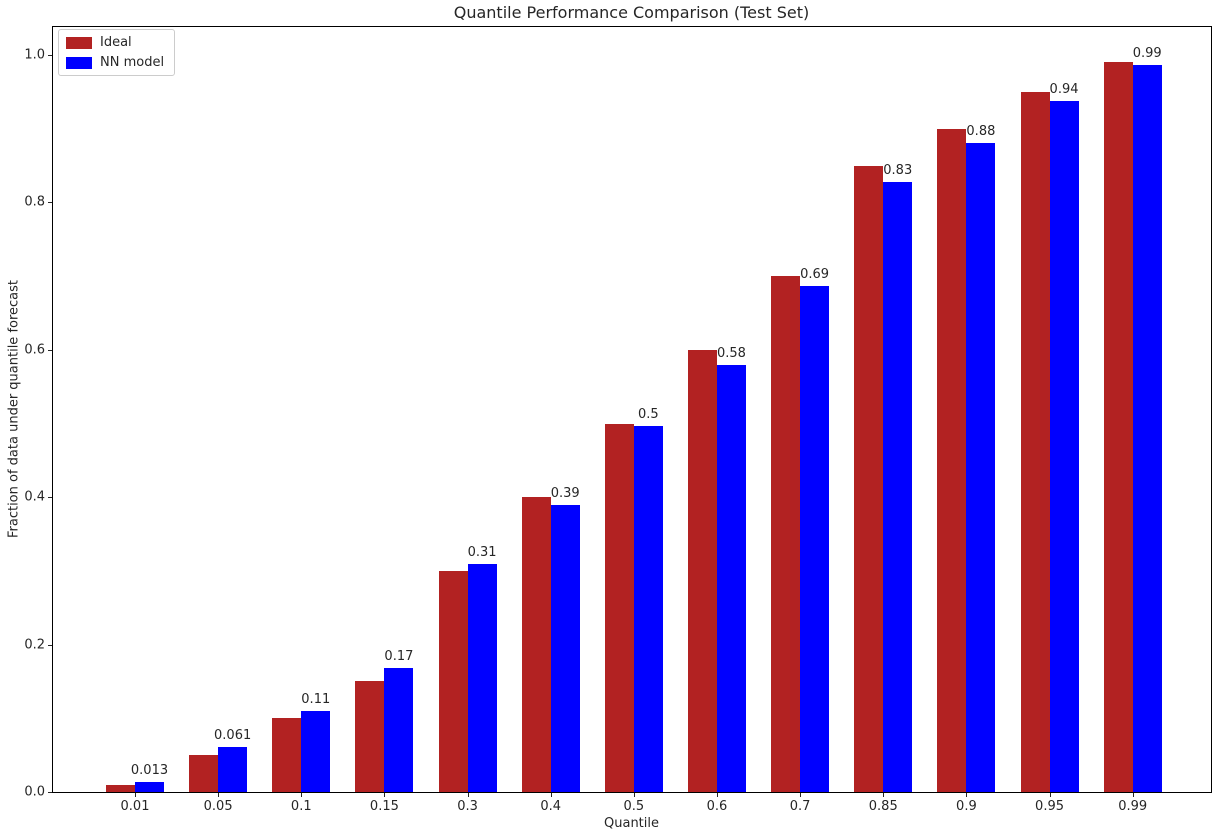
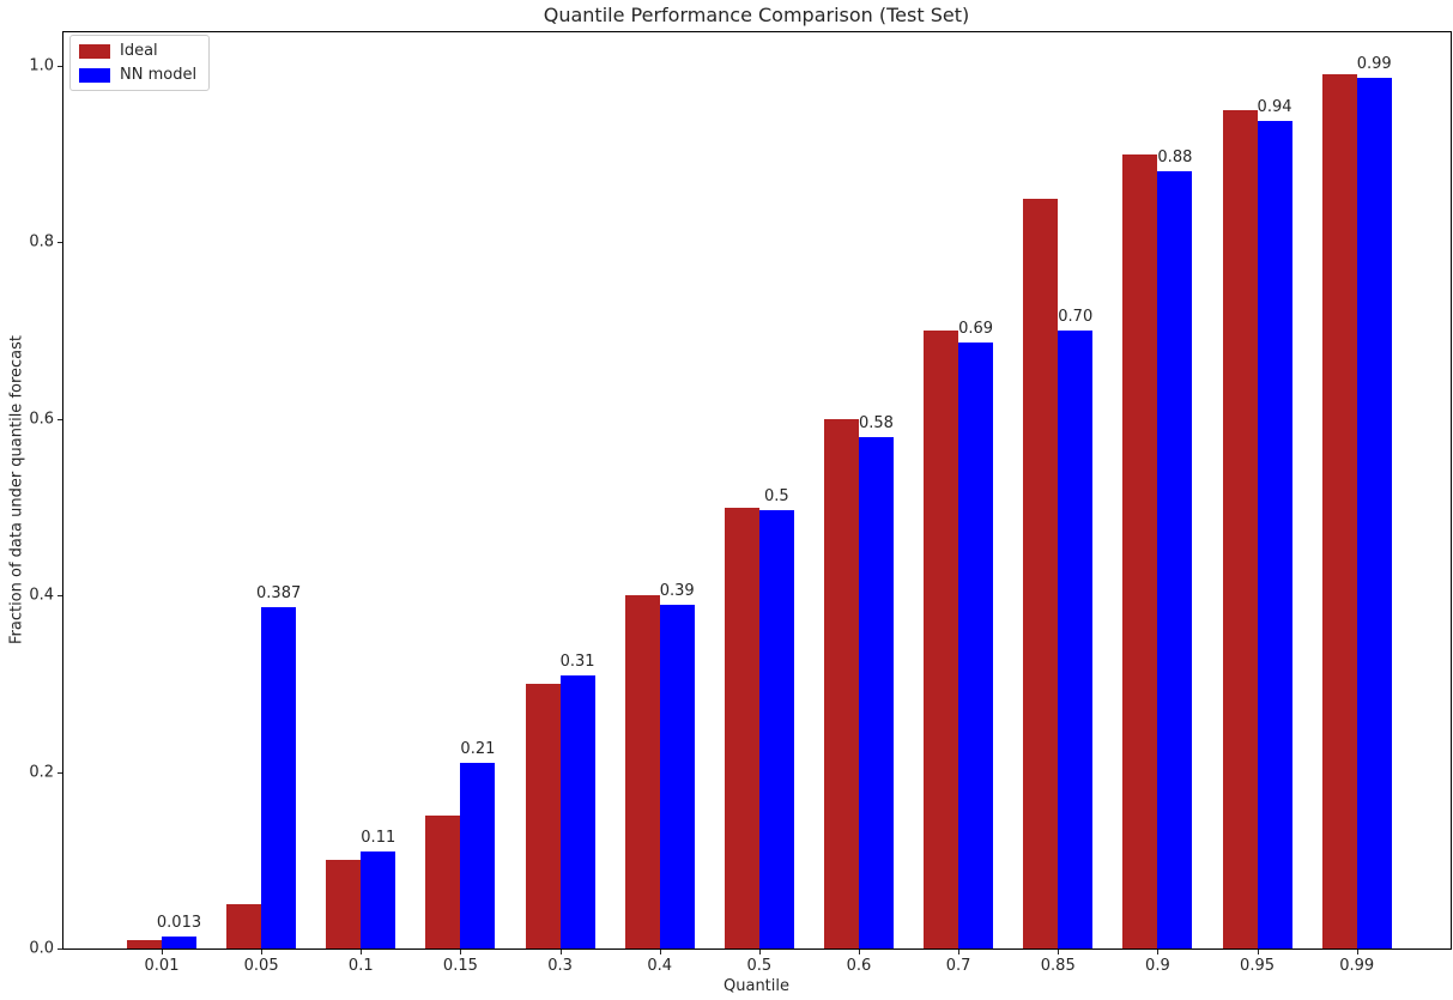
NN model/0.05: 0.061 -> 0.387
NN model/0.15: 0.17 -> 0.21
NN model/0.85: 0.83 -> 0.70
